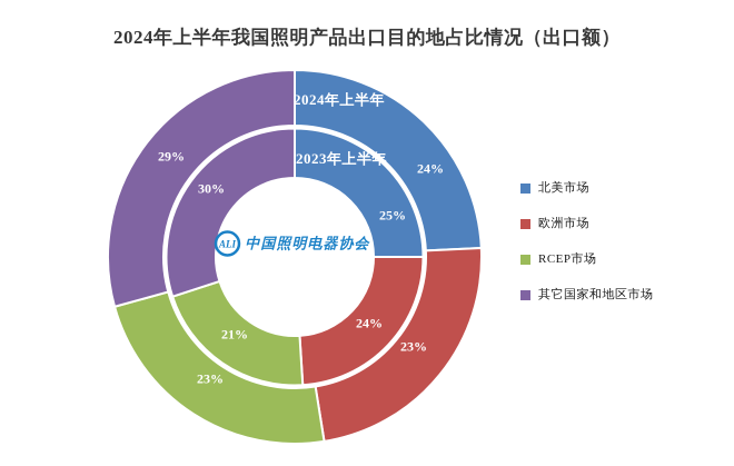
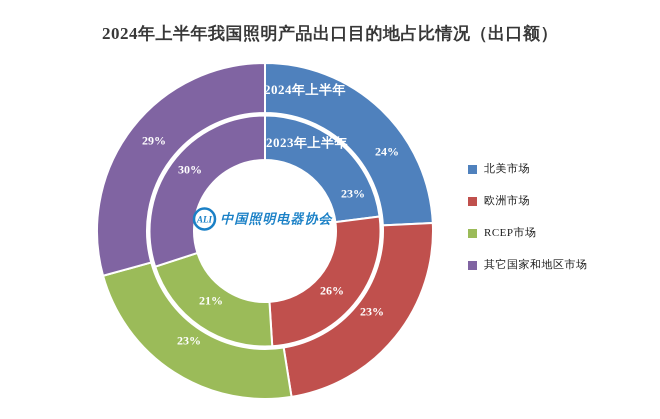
2023年上半年/北美市场: 25% -> 23%
2023年上半年/欧洲市场: 24% -> 26%
